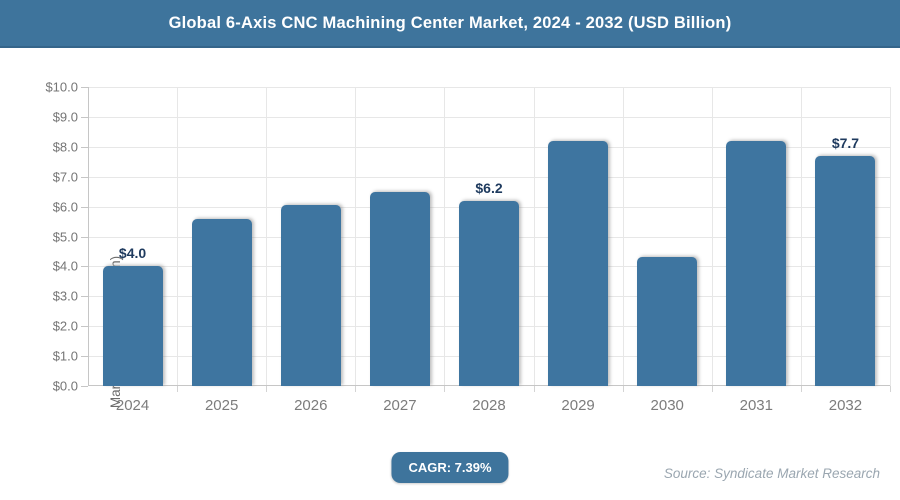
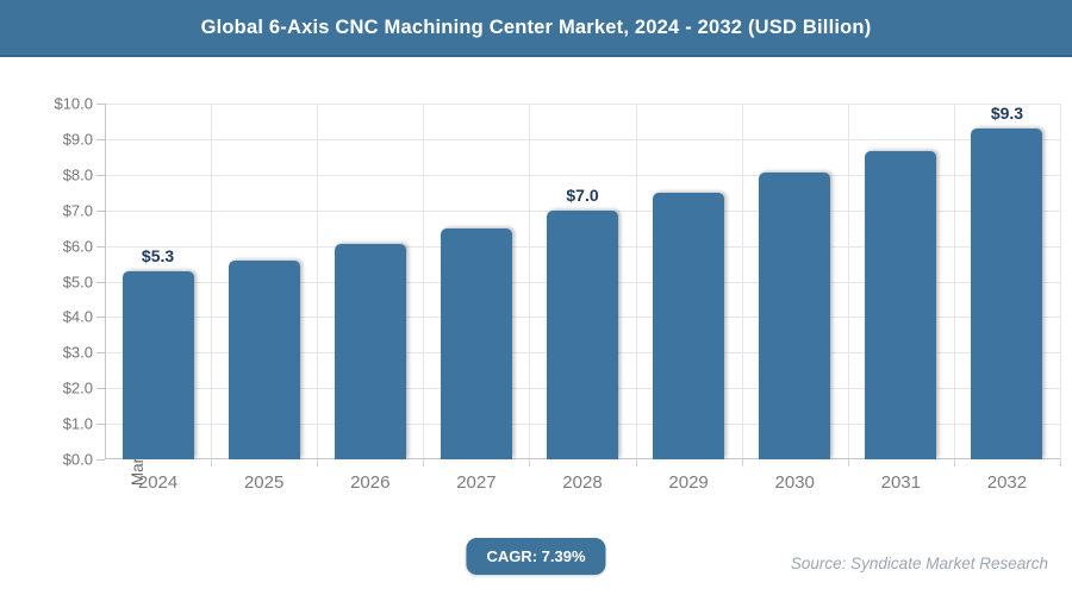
2024: $4.0 -> $5.3
2028: $6.2 -> $7.0
2029: $8.2 -> $7.5
2030: $4.3 -> $8.1
2031: $8.2 -> $8.7
2032: $7.7 -> $9.3
